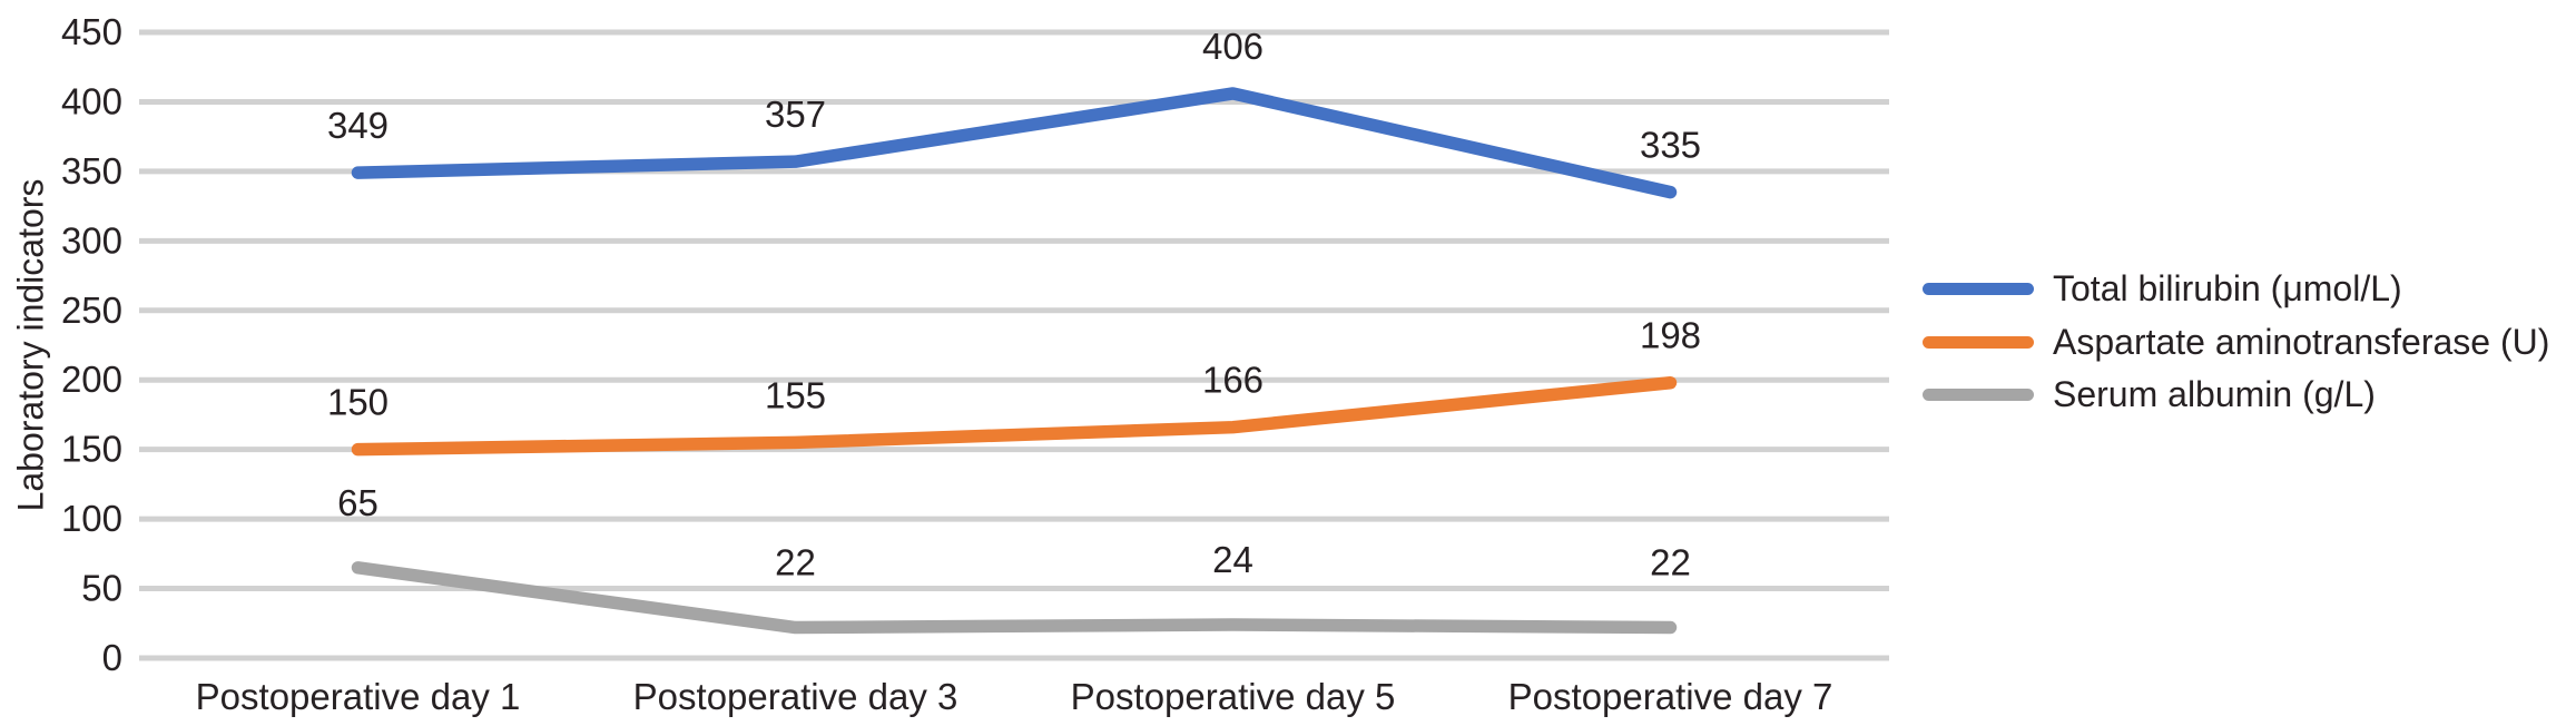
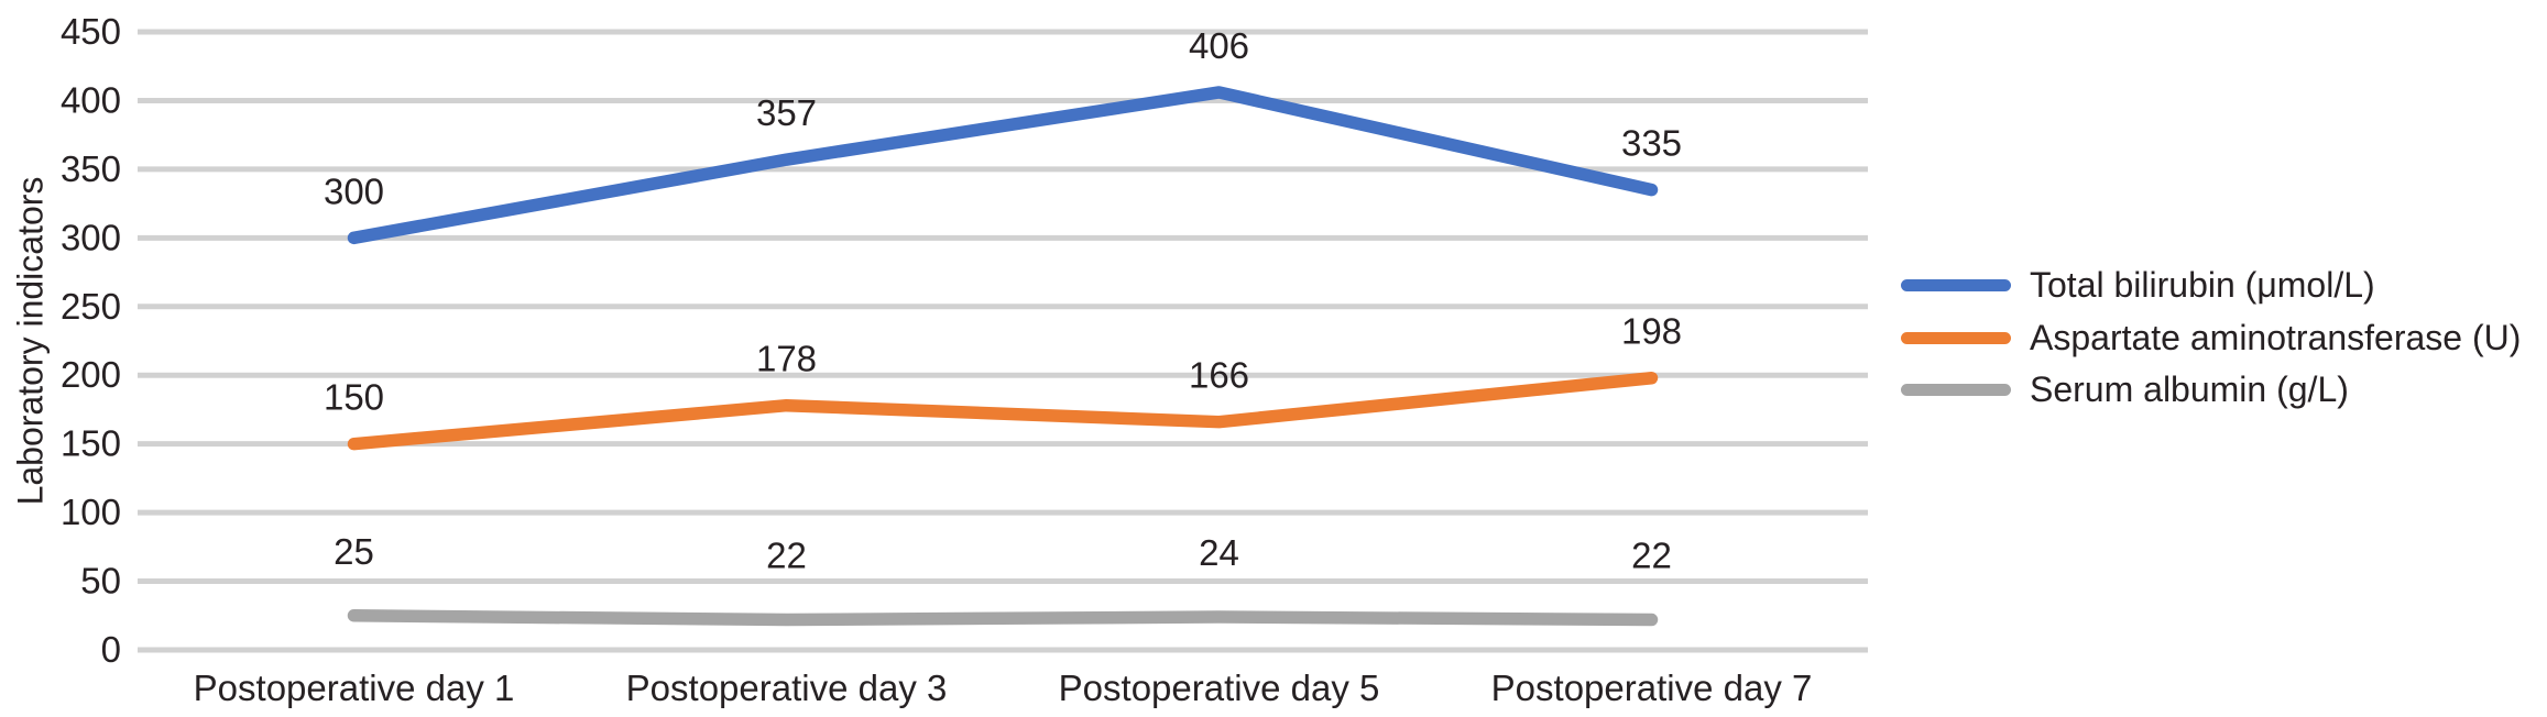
Total bilirubin (μmol/L)/Postoperative day 1: 349 -> 300
Serum albumin (g/L)/Postoperative day 1: 65 -> 25
Aspartate aminotransferase (U)/Postoperative day 3: 155 -> 178
